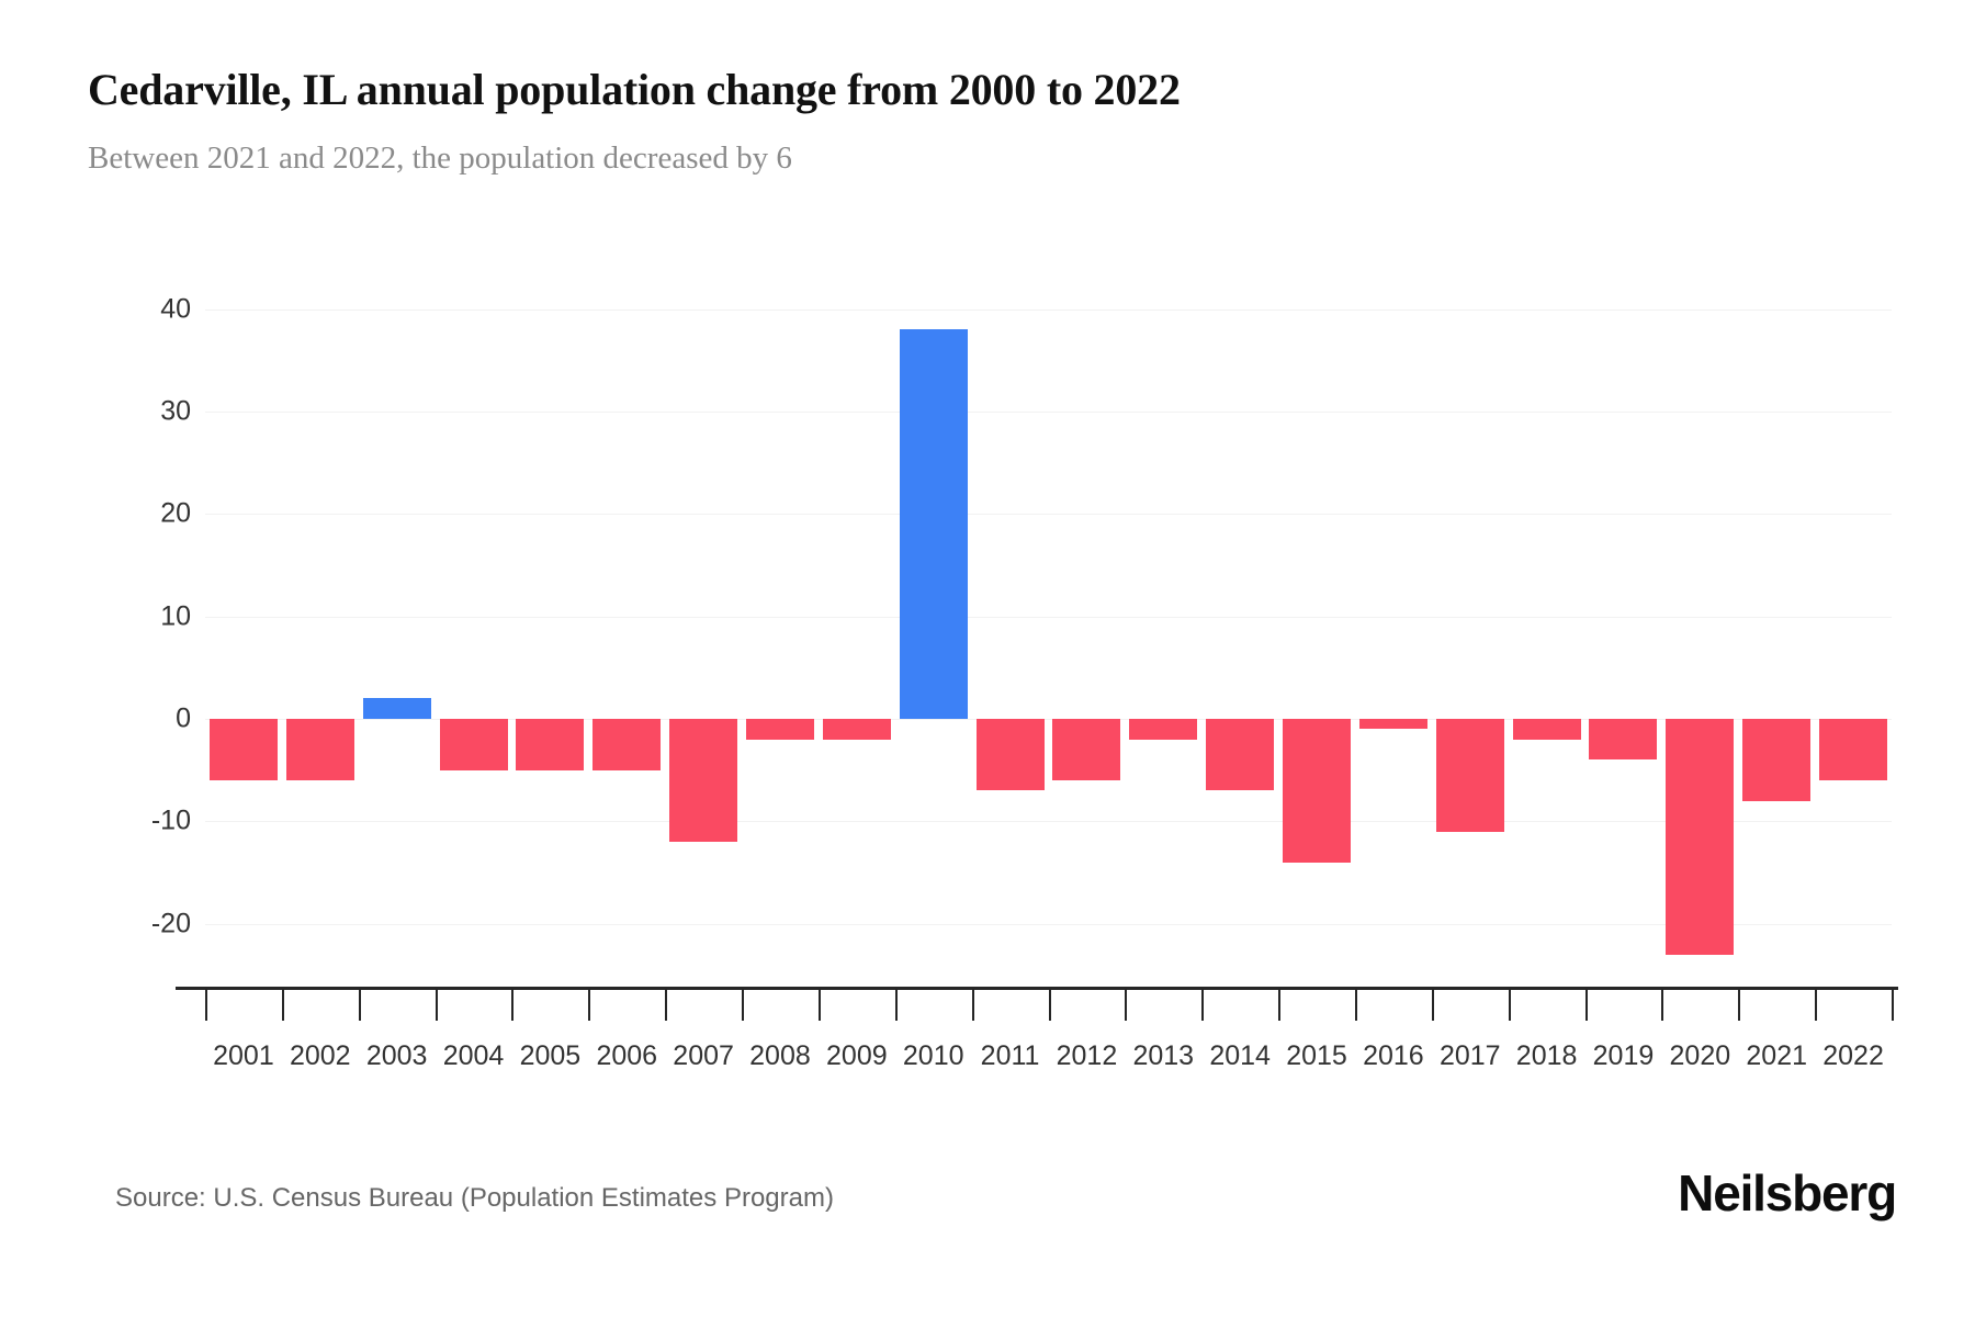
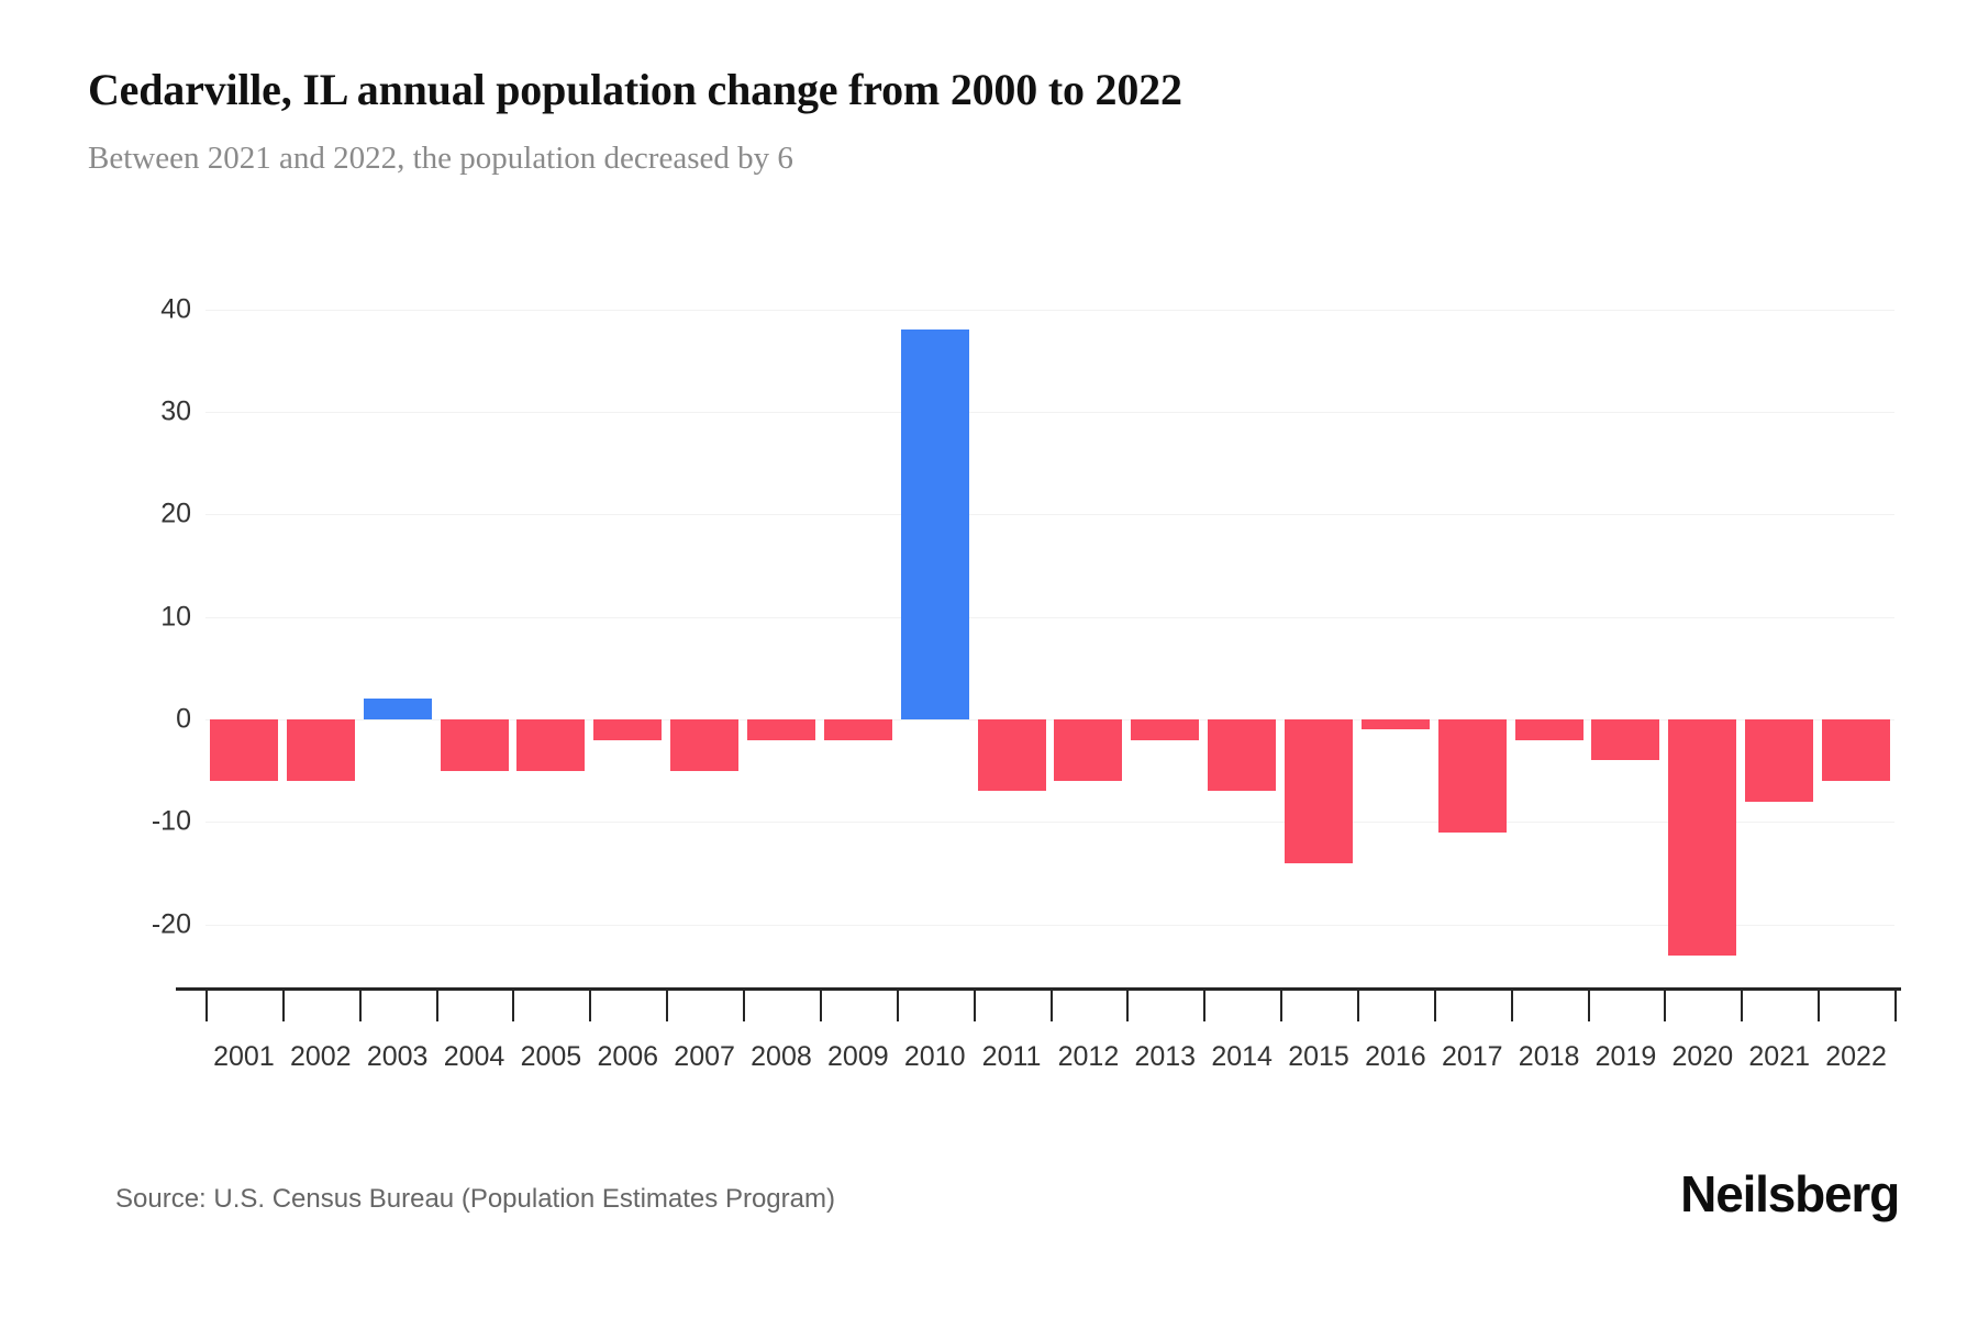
2006: -5 -> -2
2007: -12 -> -5
